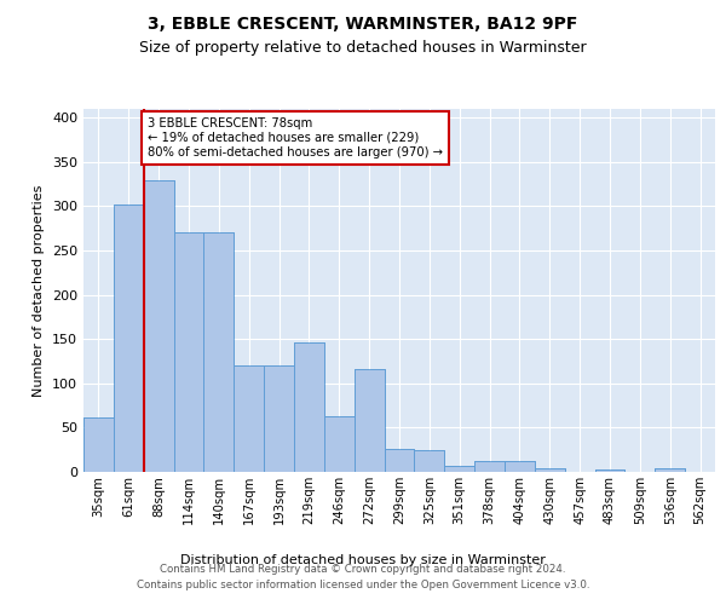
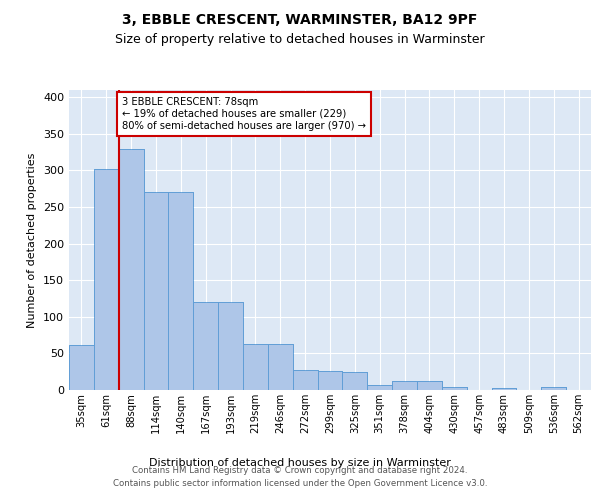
219sqm: 146 -> 63
272sqm: 116 -> 28
